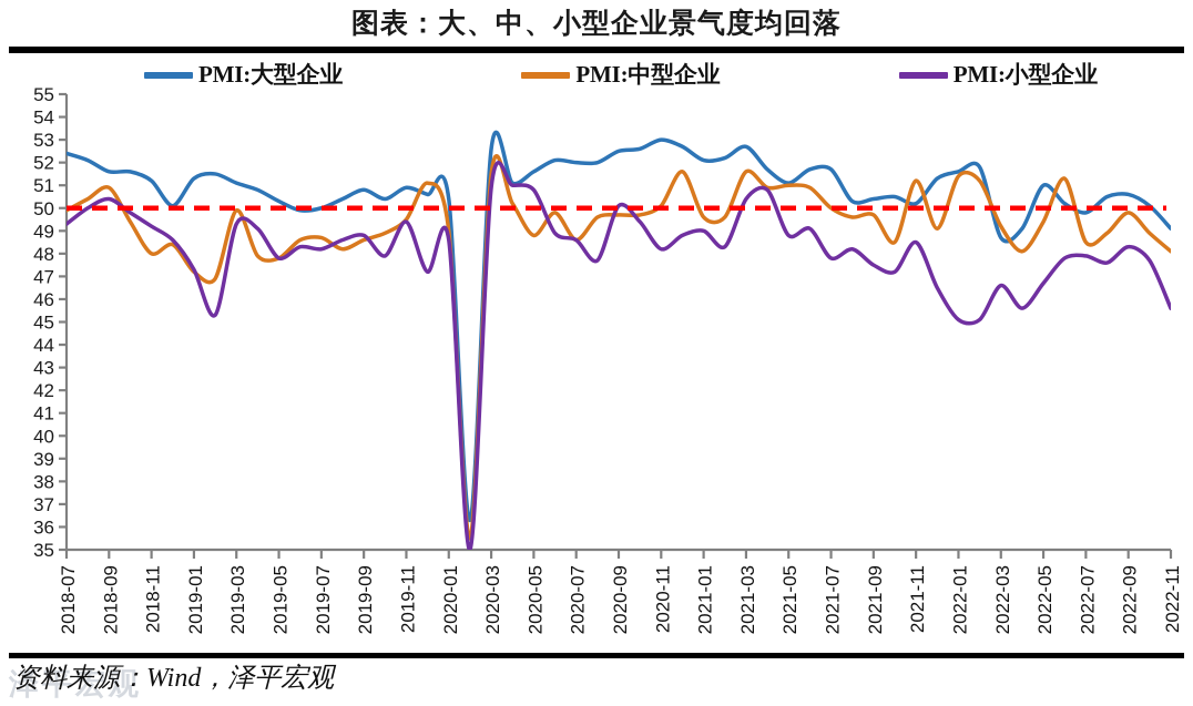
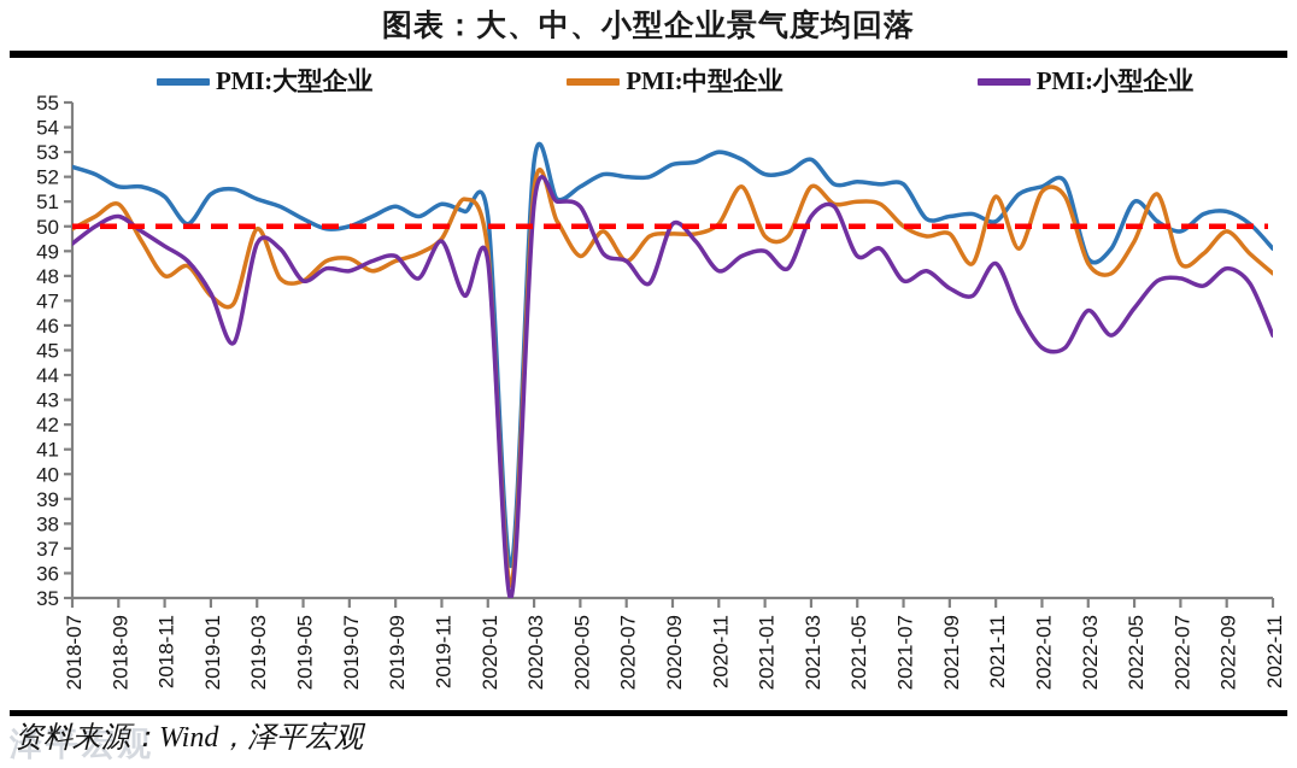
PMI:大型企业/2021-05: 51.1 -> 51.8
PMI:中型企业/2022-03: 49.2 -> 48.5
